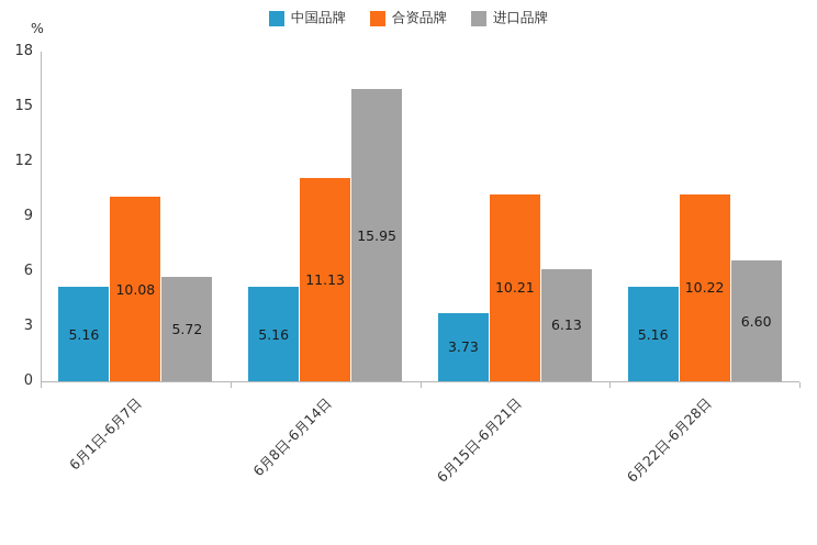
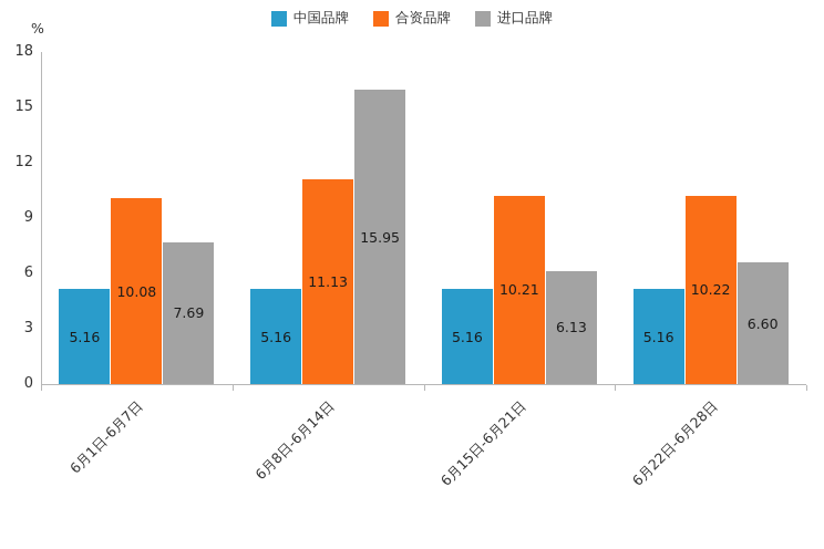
进口品牌/6月1日-6月7日: 5.72 -> 7.69
中国品牌/6月15日-6月21日: 3.73 -> 5.16
